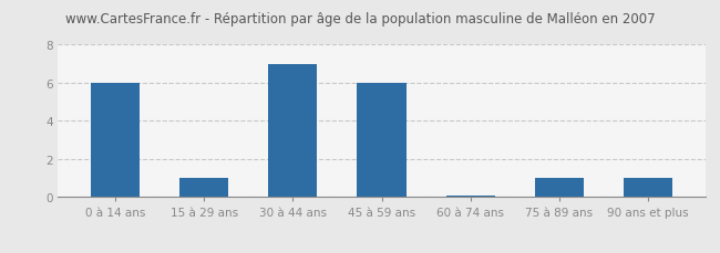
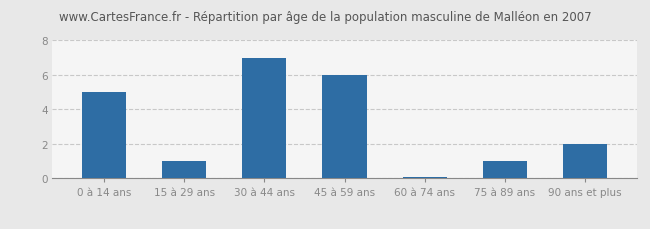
0 à 14 ans: 6.0 -> 5.0
90 ans et plus: 1.0 -> 2.0
